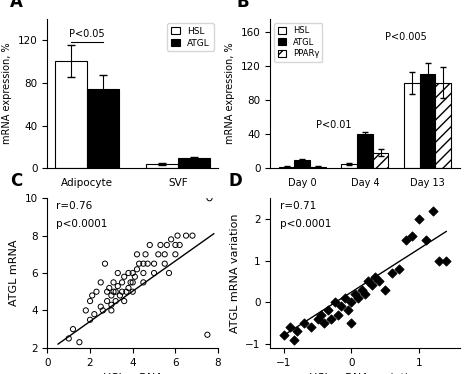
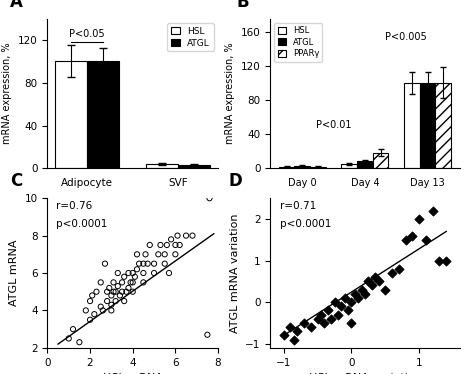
ATGL/Adipocyte: 74 -> 100
ATGL/SVF: 10 -> 3
ATGL/Day 0: 10 -> 3
ATGL/Day 4: 40 -> 8
ATGL/Day 13: 110 -> 100
